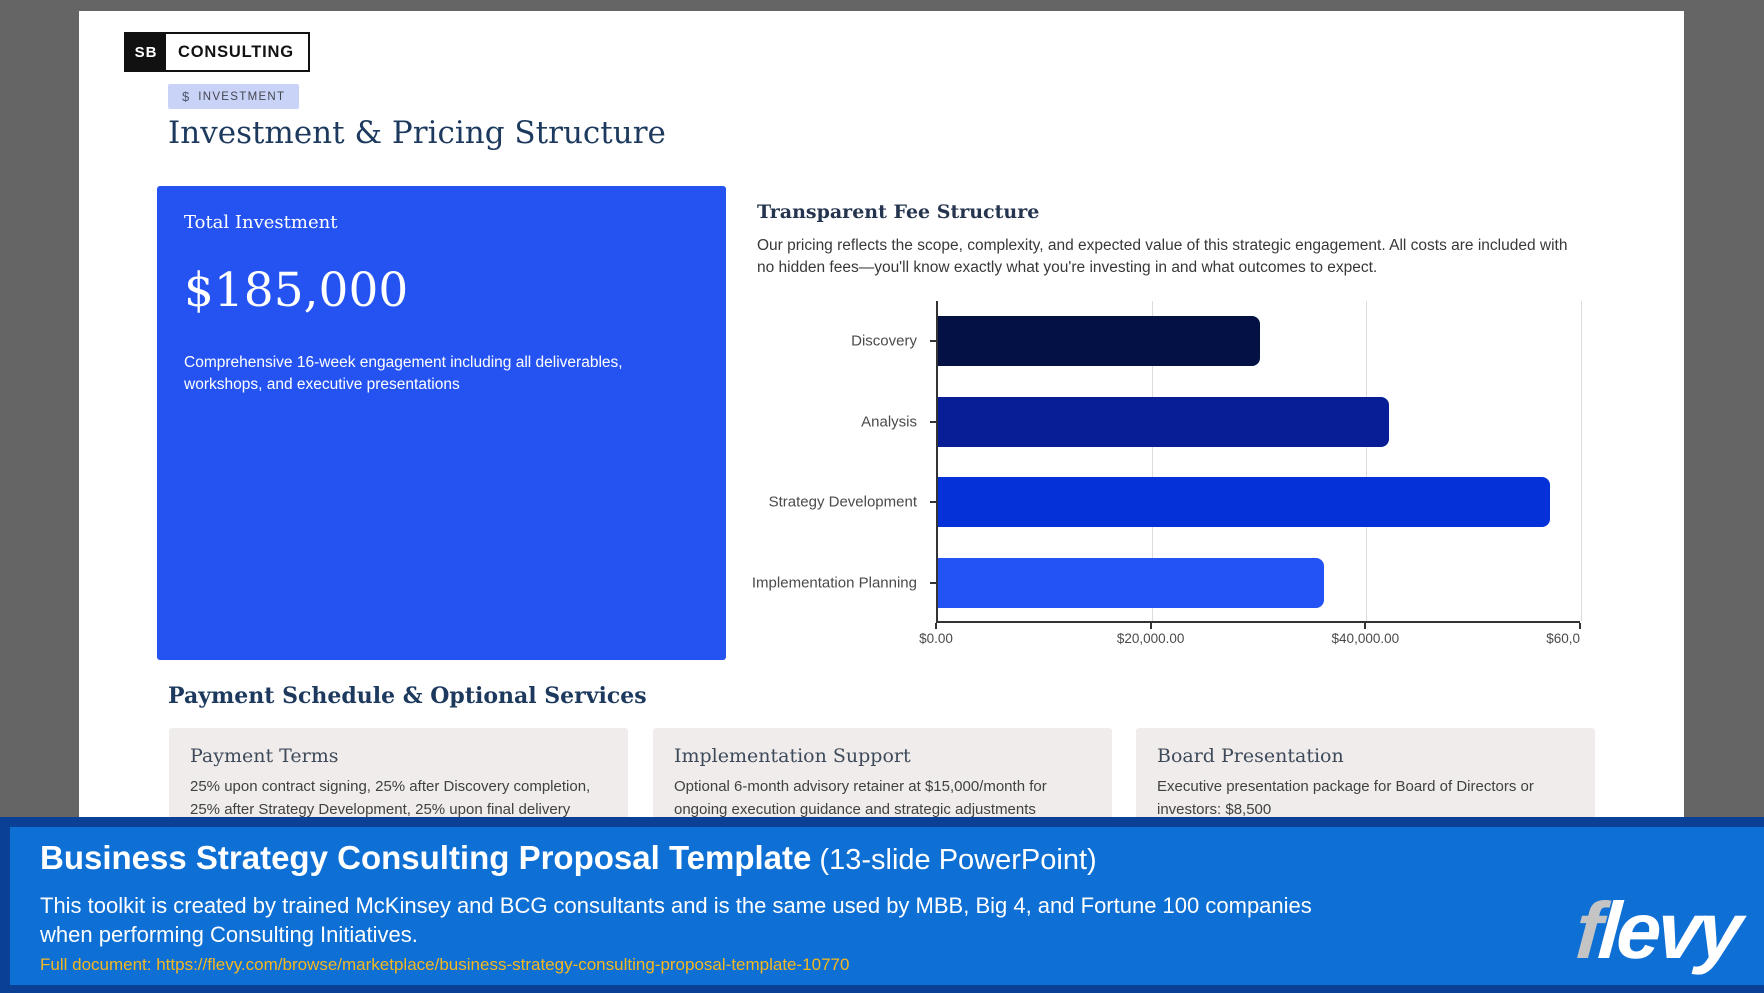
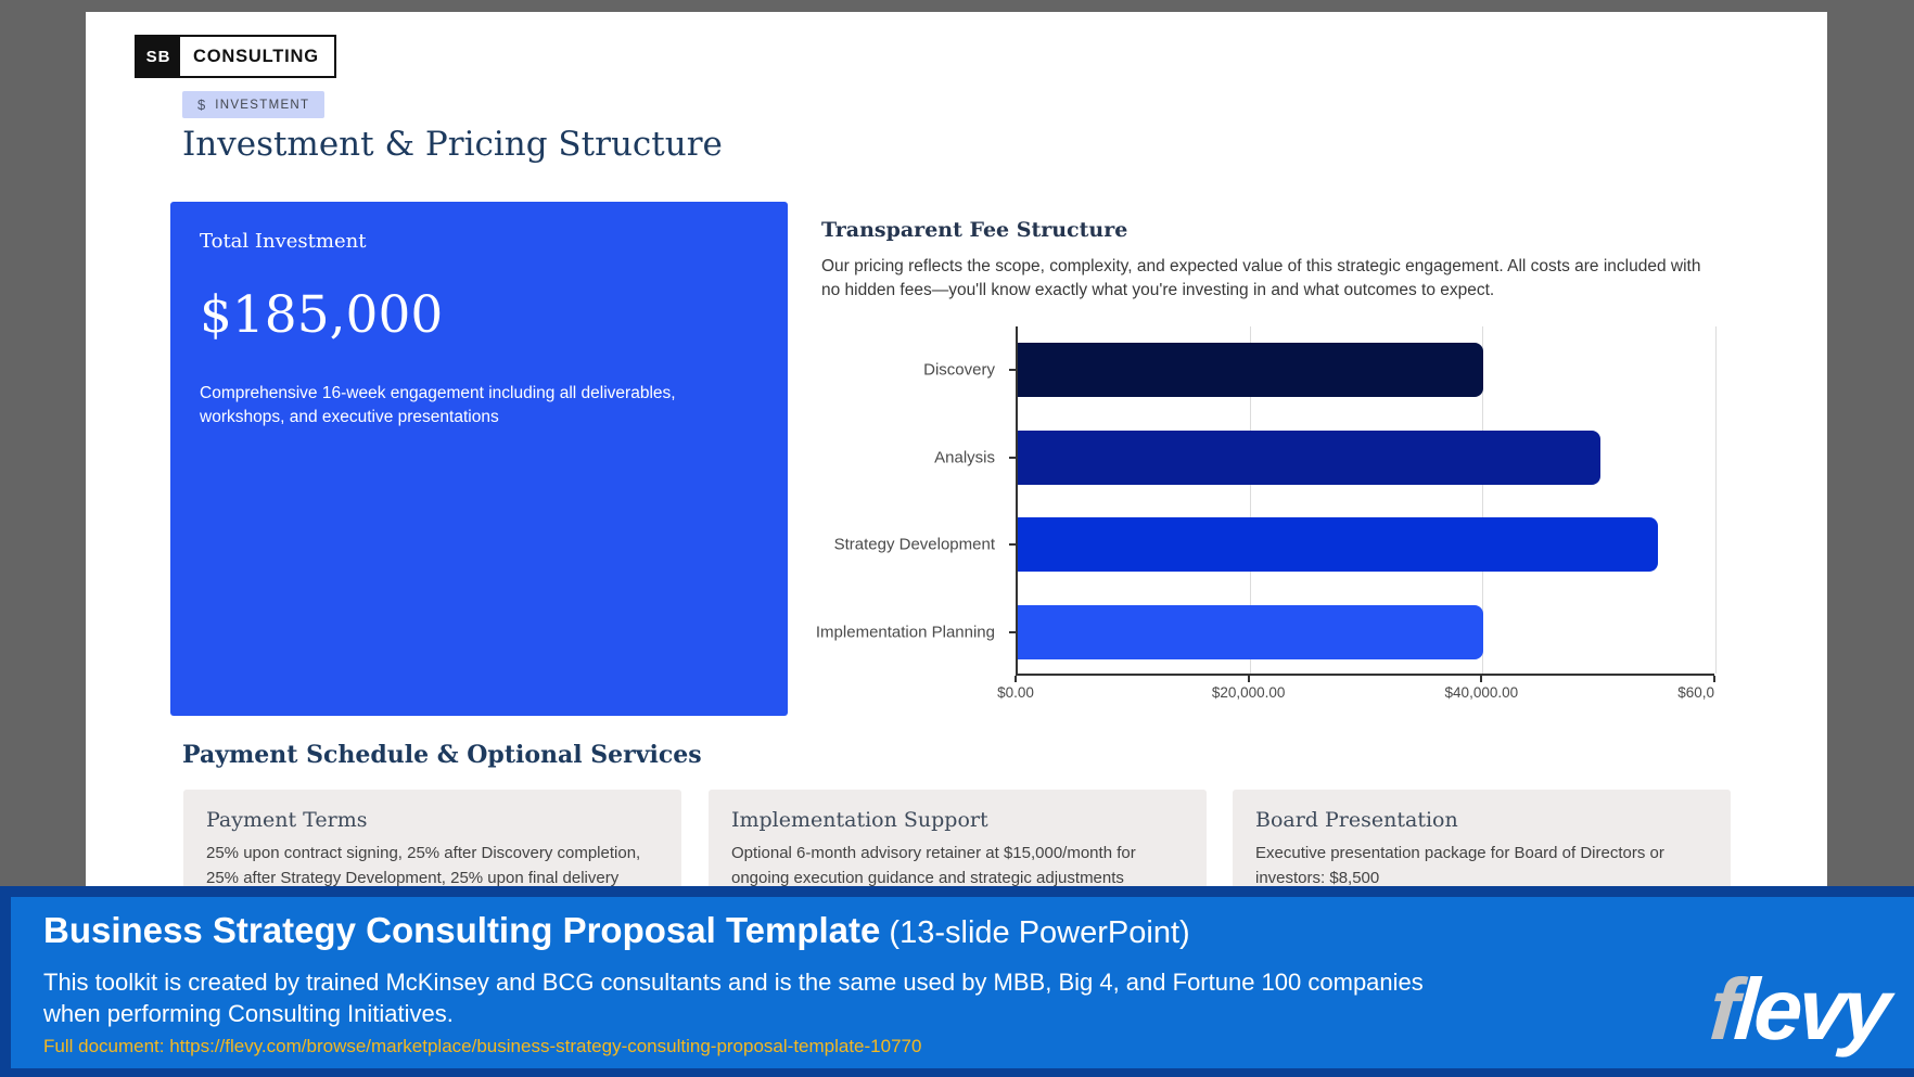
Discovery: $30000 -> $40000
Analysis: $42000 -> $50000
Strategy Development: $57000 -> $55000
Implementation Planning: $36000 -> $40000
